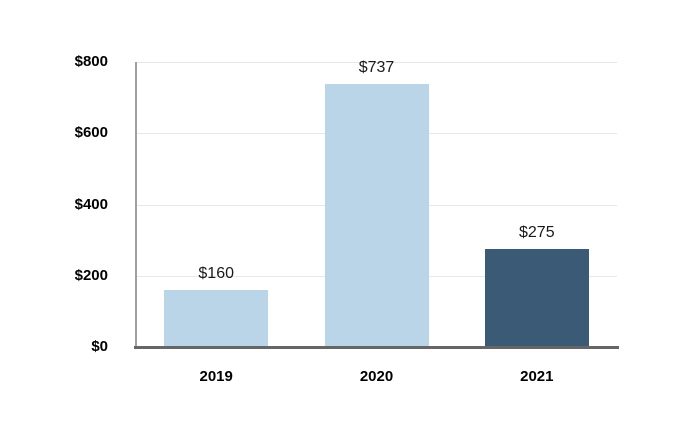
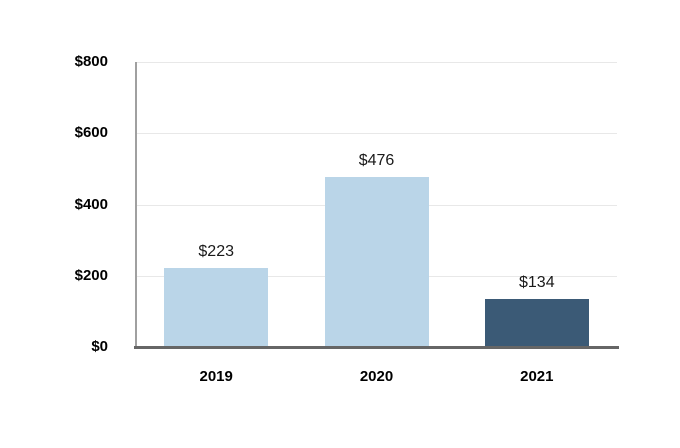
2019: $160 -> $223
2020: $737 -> $476
2021: $275 -> $134
